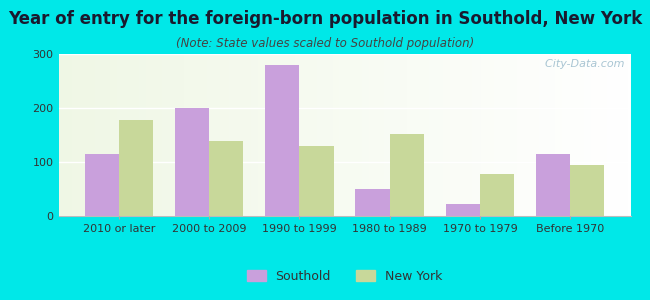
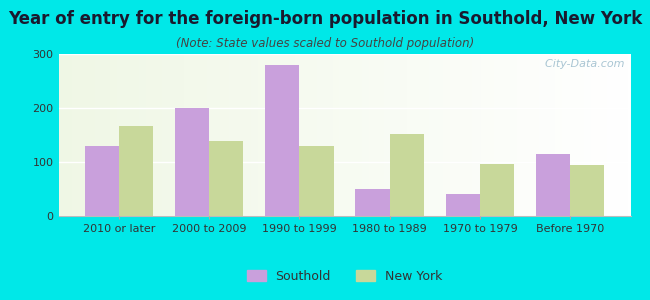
Southold/2010 or later: 115 -> 130
New York/2010 or later: 178 -> 166
Southold/1970 to 1979: 22 -> 40
New York/1970 to 1979: 78 -> 96
